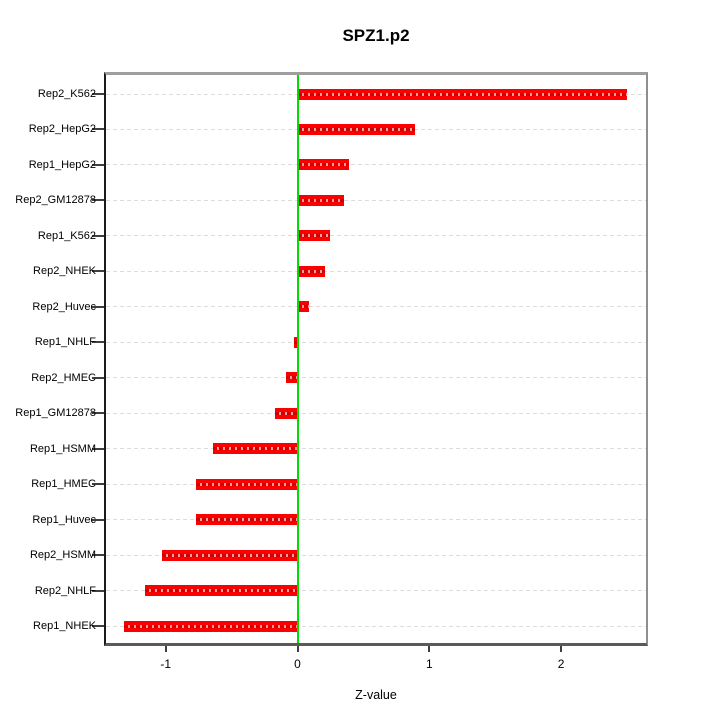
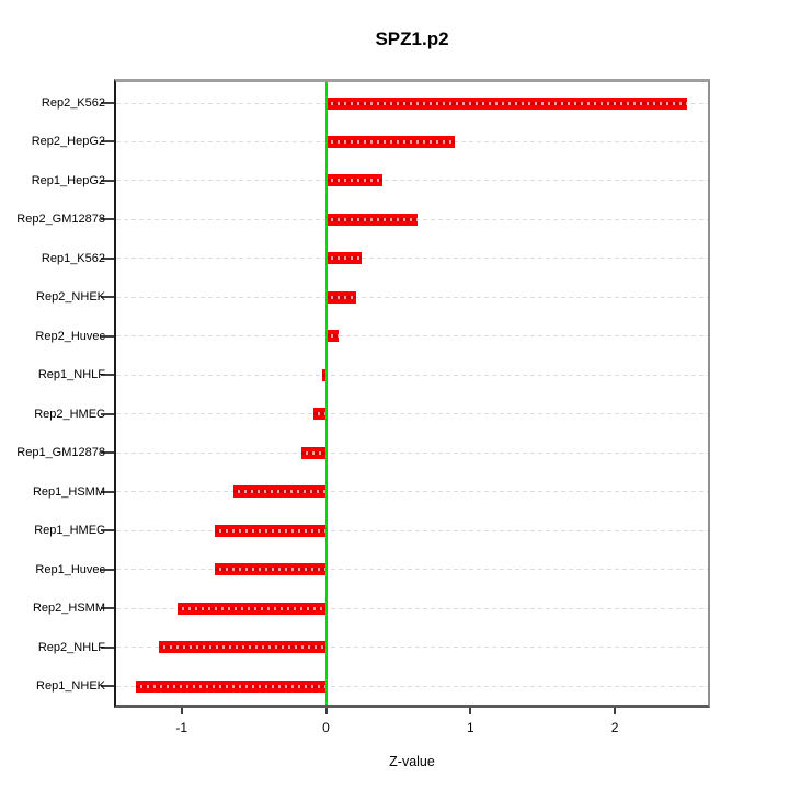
Rep2_GM12878: 0.35 -> 0.63
